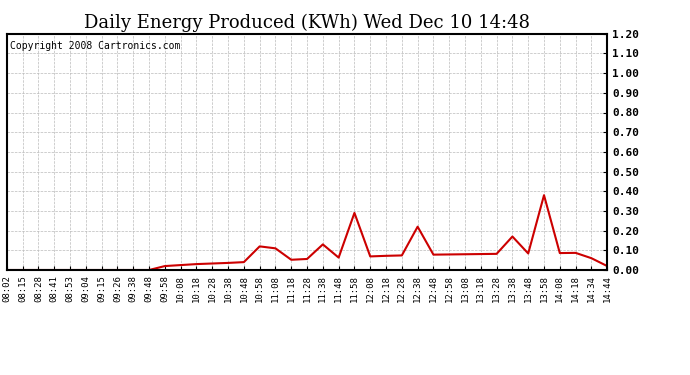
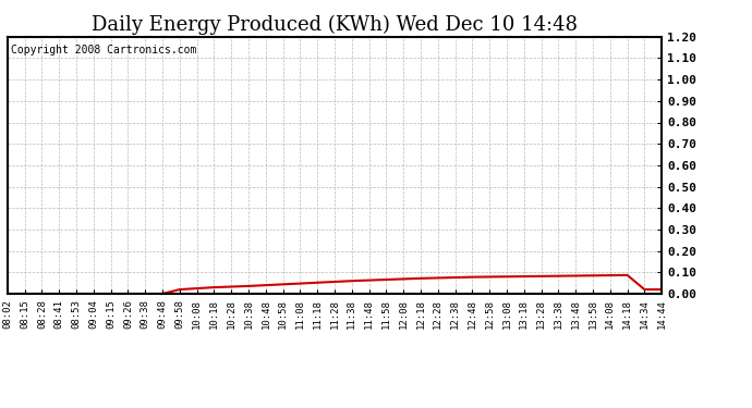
10:58: 0.12 -> 0.04
11:08: 0.11 -> 0.05
11:38: 0.13 -> 0.06
11:58: 0.29 -> 0.07
12:38: 0.22 -> 0.08
13:38: 0.17 -> 0.08
13:58: 0.38 -> 0.09
14:34: 0.06 -> 0.02
